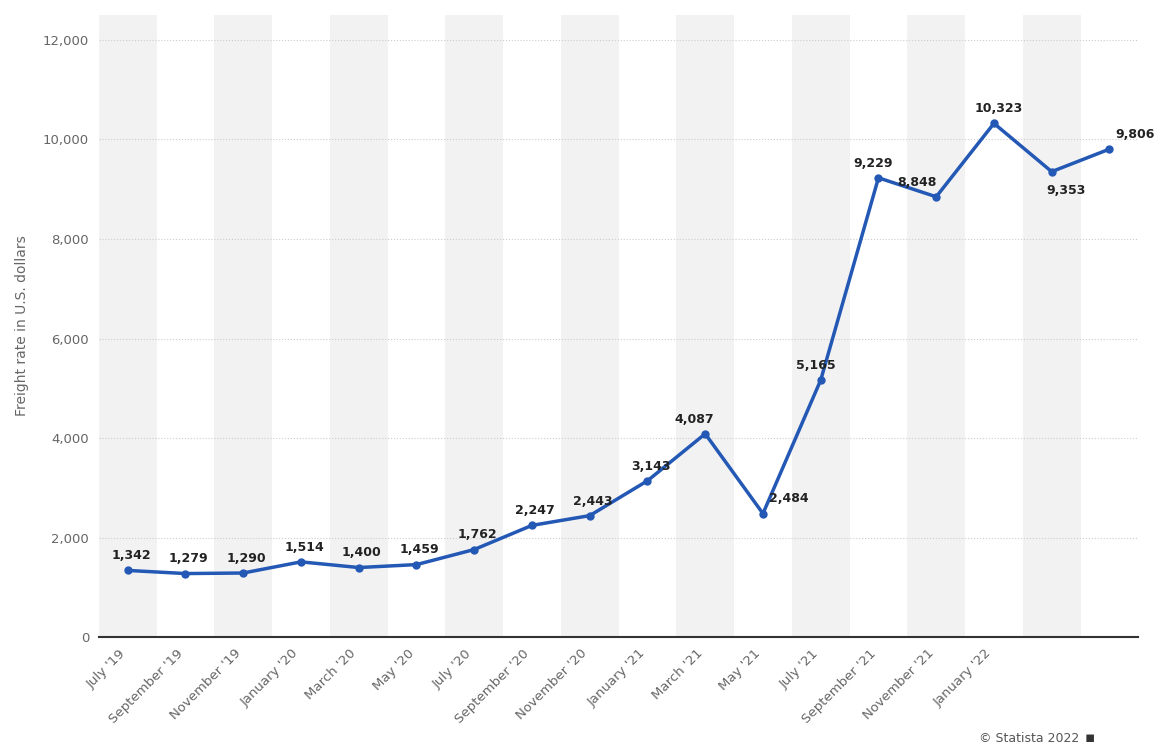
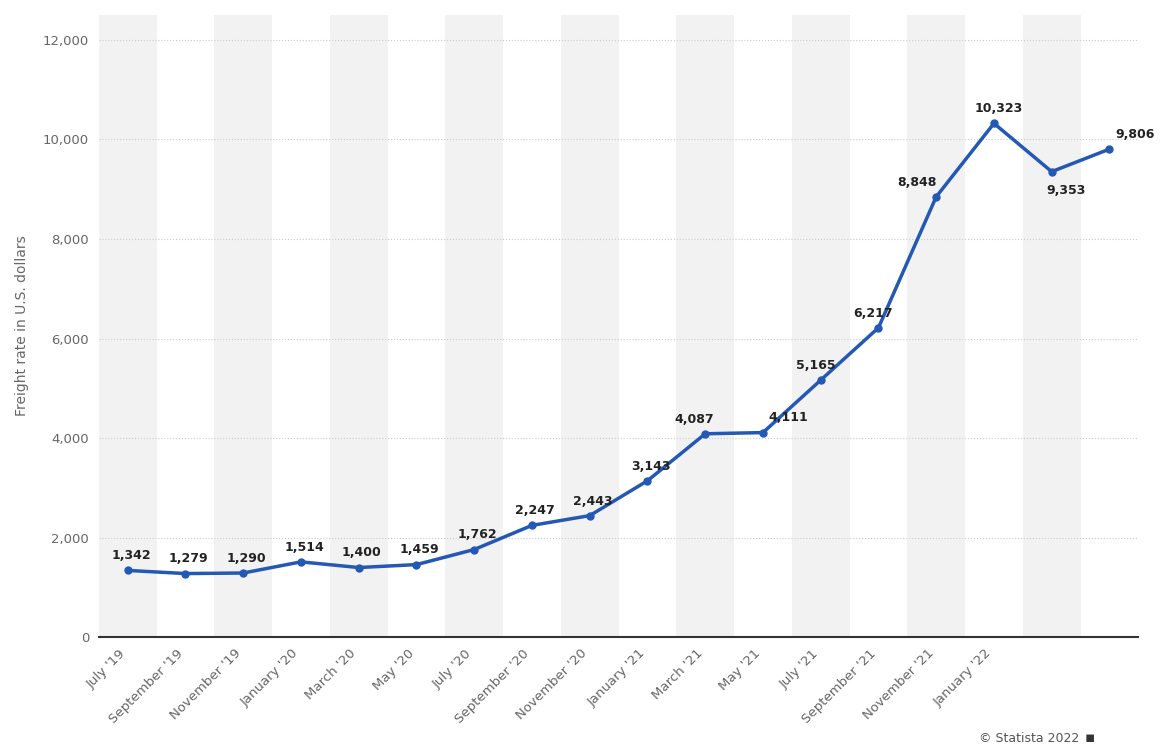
May '21: 2,484 -> 4,111
September '21: 9,229 -> 6,217
